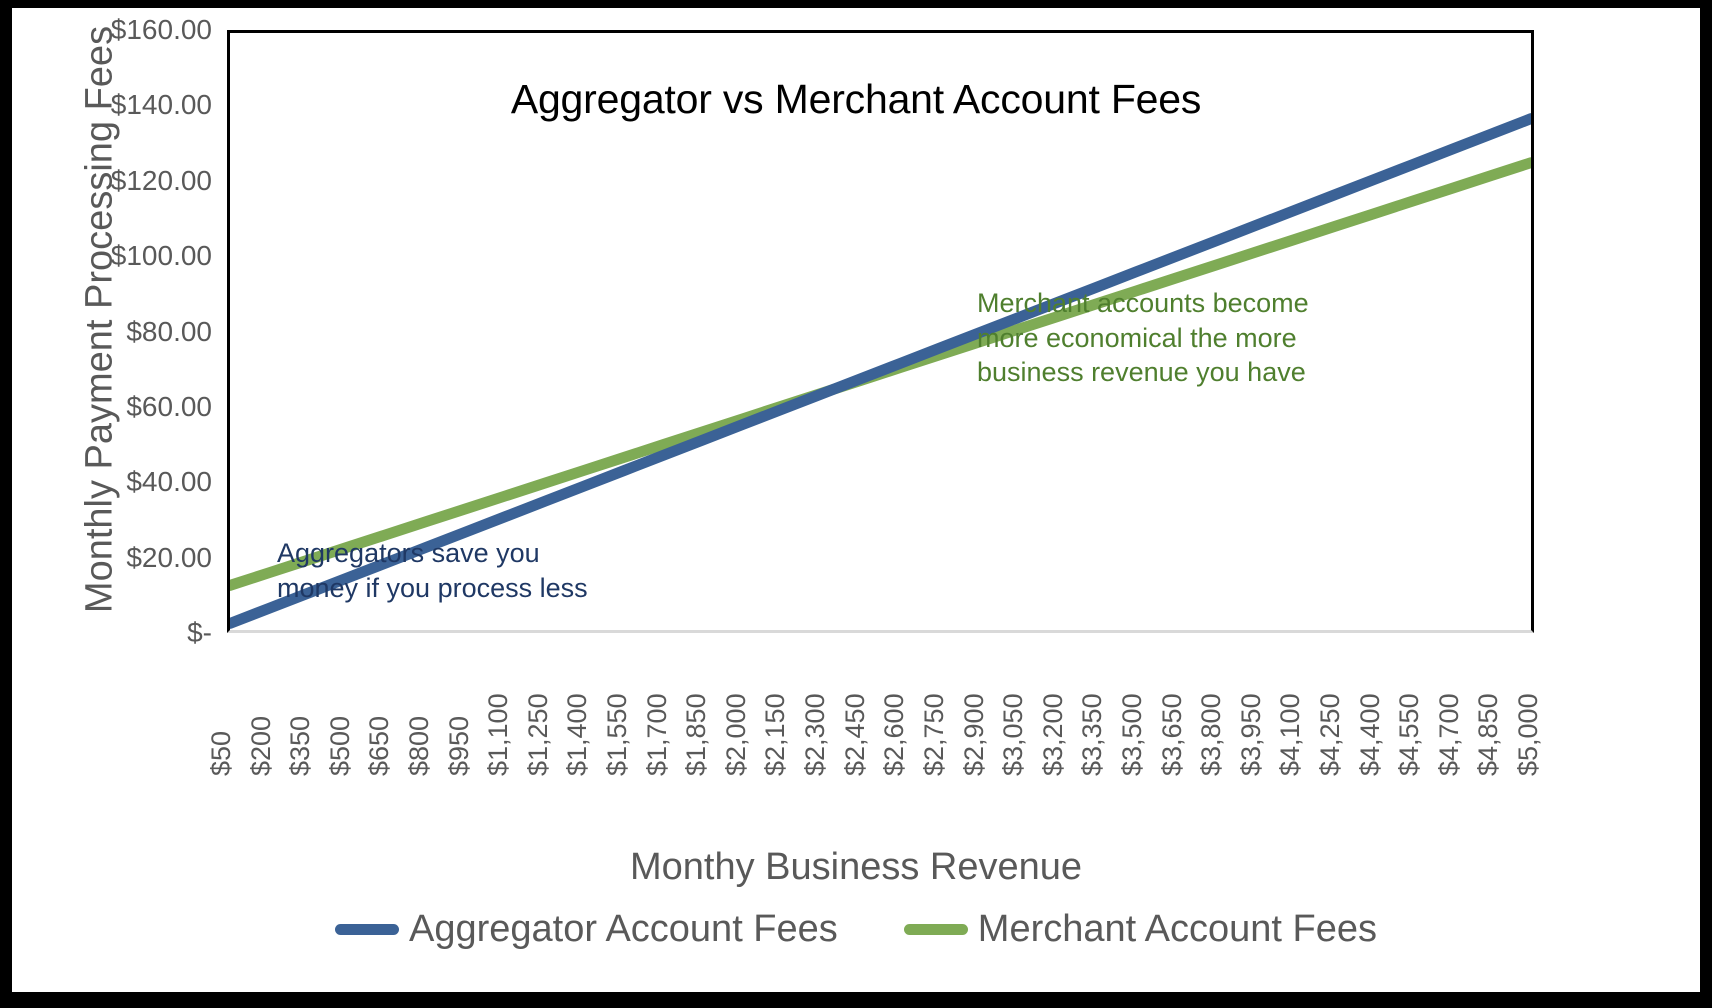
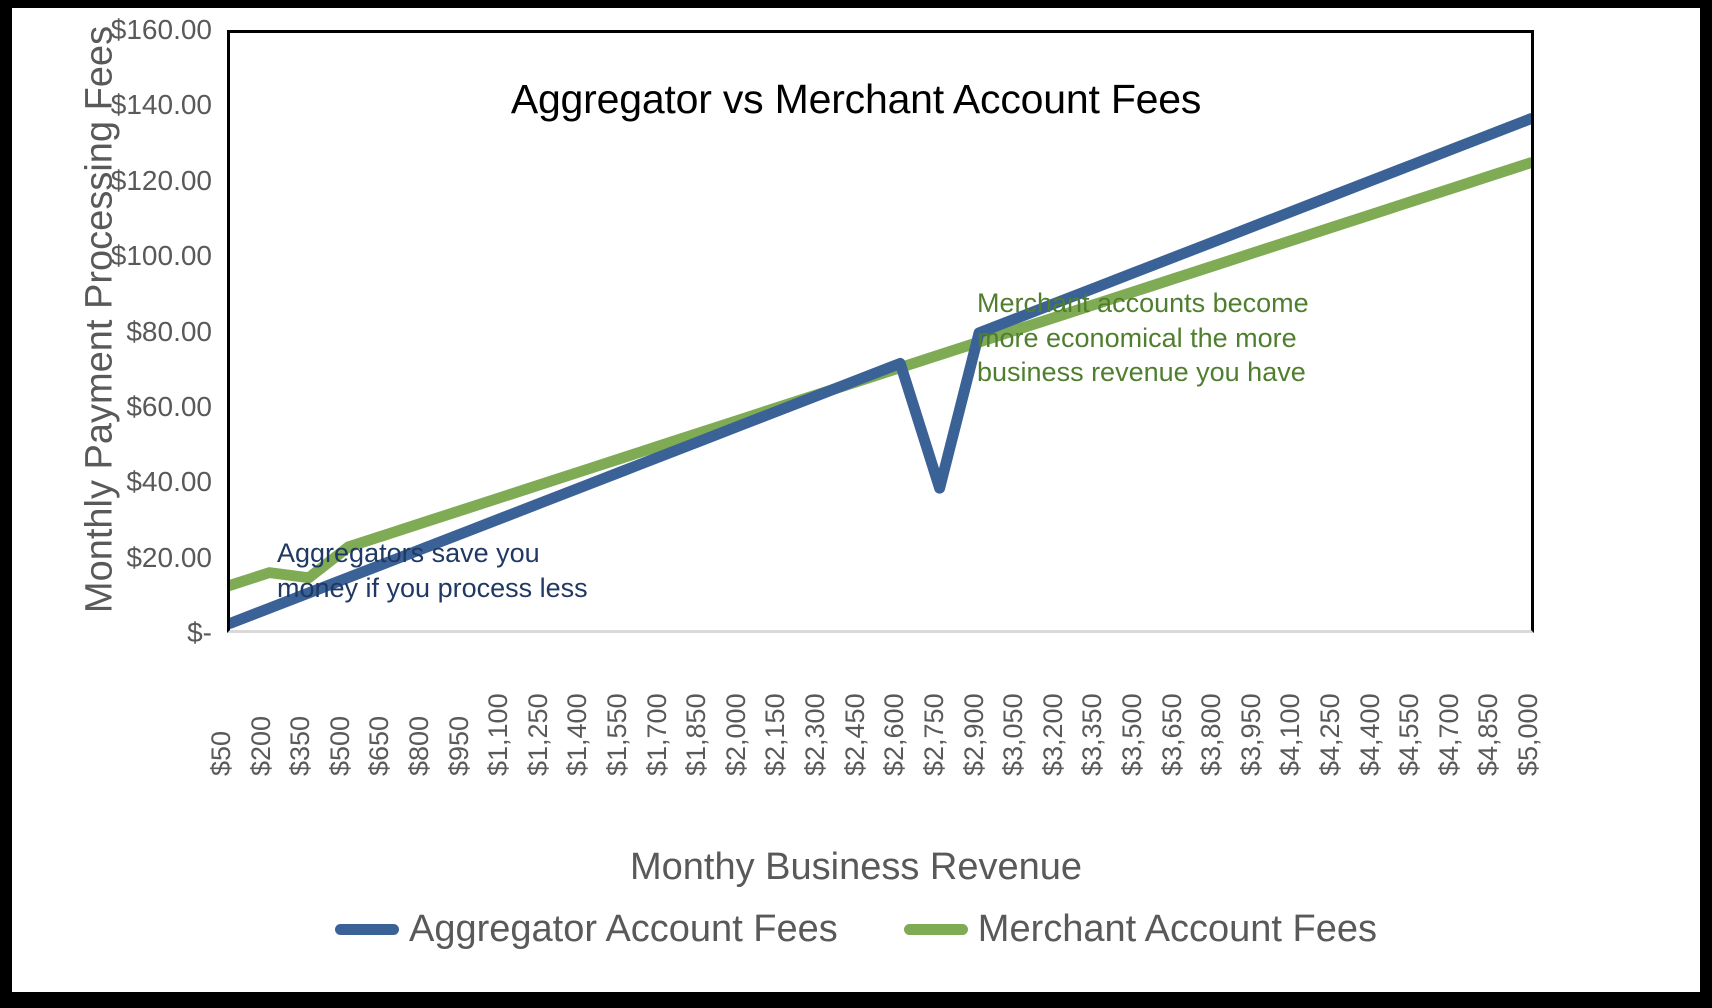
Merchant Account Fees/$350: $19 -> $14
Aggregator Account Fees/$2,750: $76 -> $38
